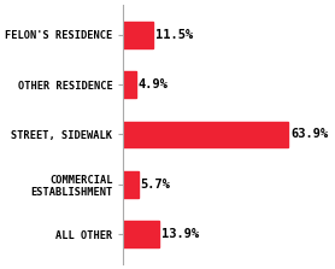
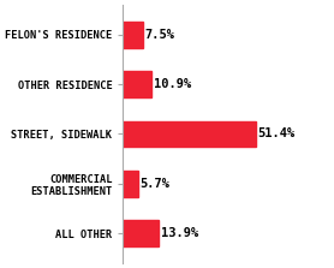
FELON'S RESIDENCE: 11.5% -> 7.5%
OTHER RESIDENCE: 4.9% -> 10.9%
STREET, SIDEWALK: 63.9% -> 51.4%
